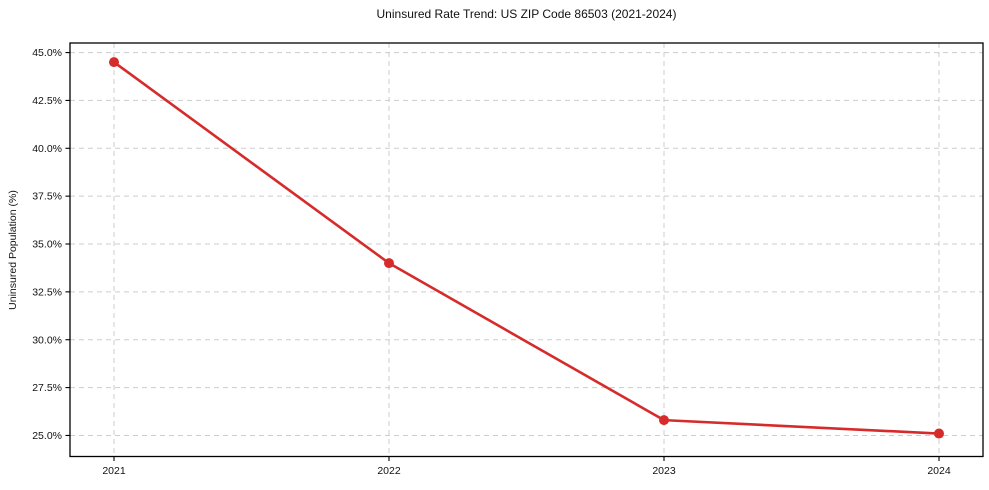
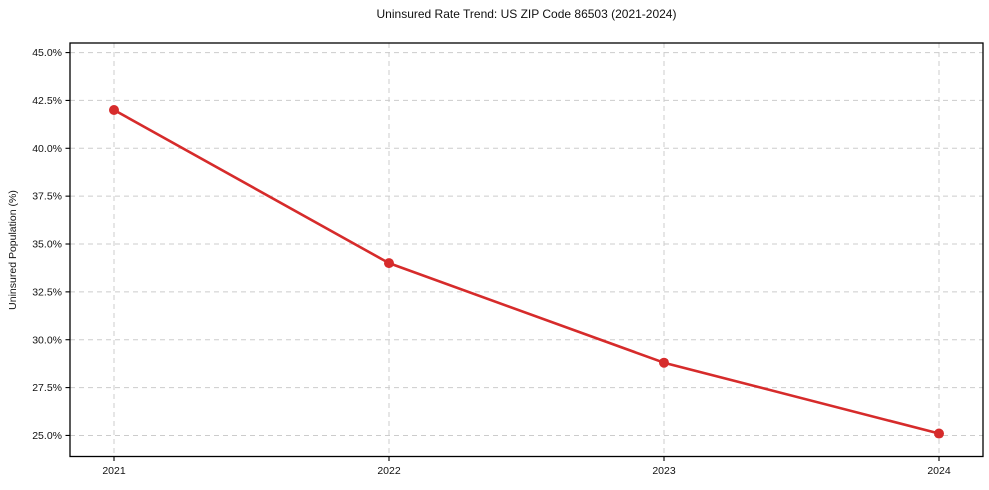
2021: 44.5% -> 42.0%
2023: 25.8% -> 28.8%
